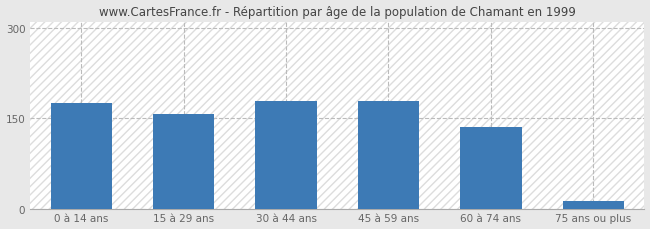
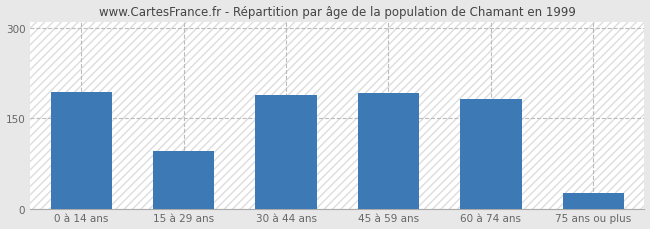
0 à 14 ans: 175 -> 194
15 à 29 ans: 156 -> 96
30 à 44 ans: 178 -> 188
45 à 59 ans: 178 -> 192
60 à 74 ans: 135 -> 182
75 ans ou plus: 13 -> 26
